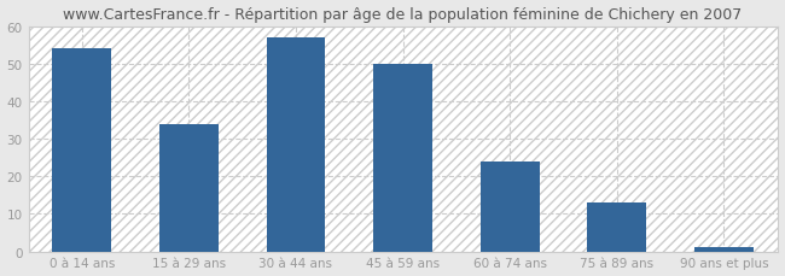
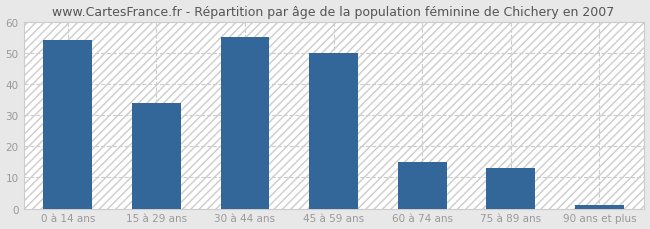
30 à 44 ans: 57 -> 55
60 à 74 ans: 24 -> 15
